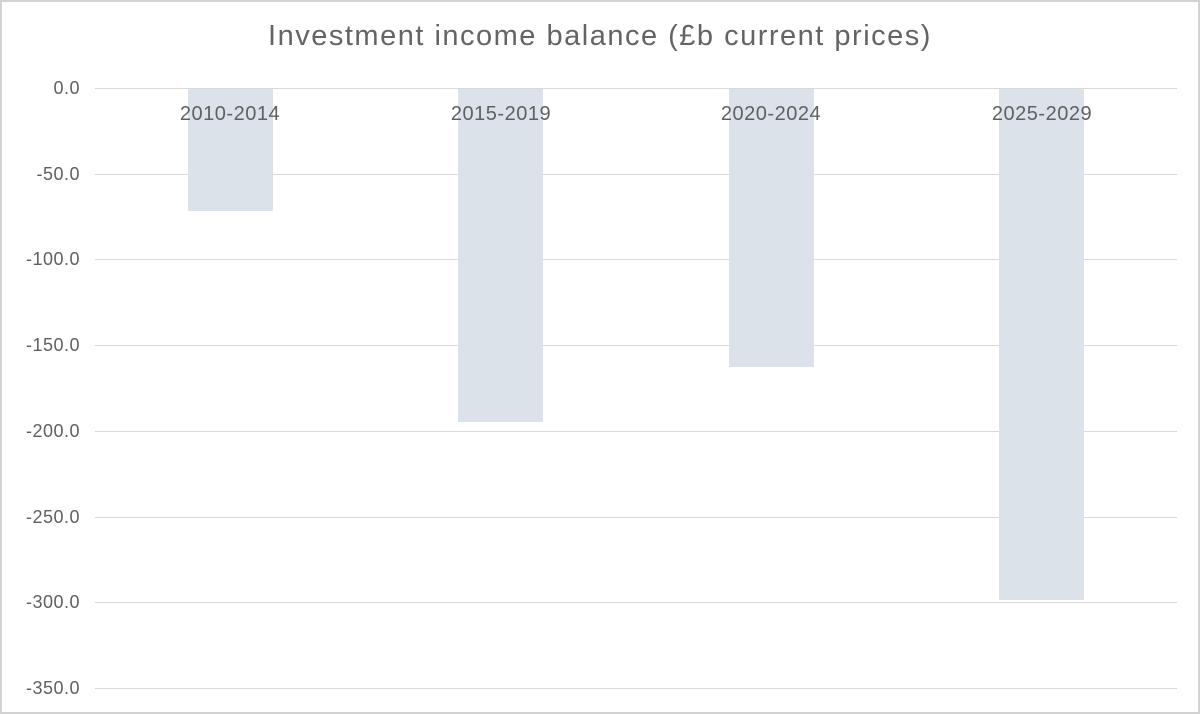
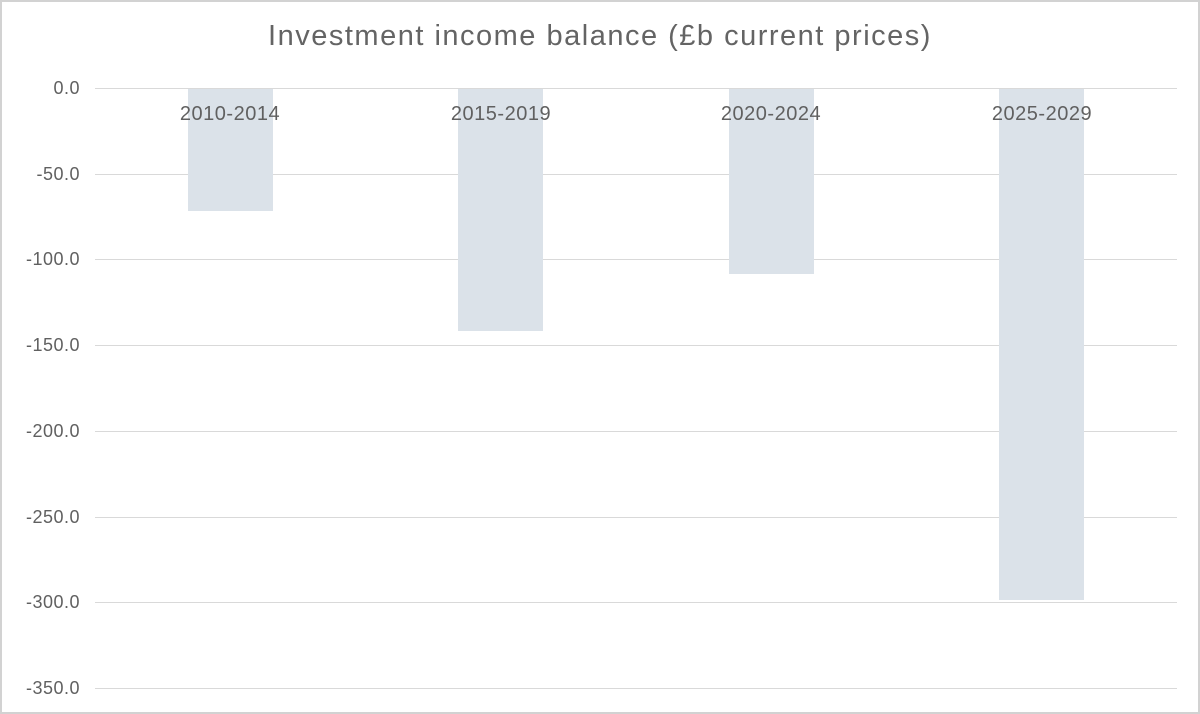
2015-2019: -195 -> -142
2020-2024: -163 -> -109
